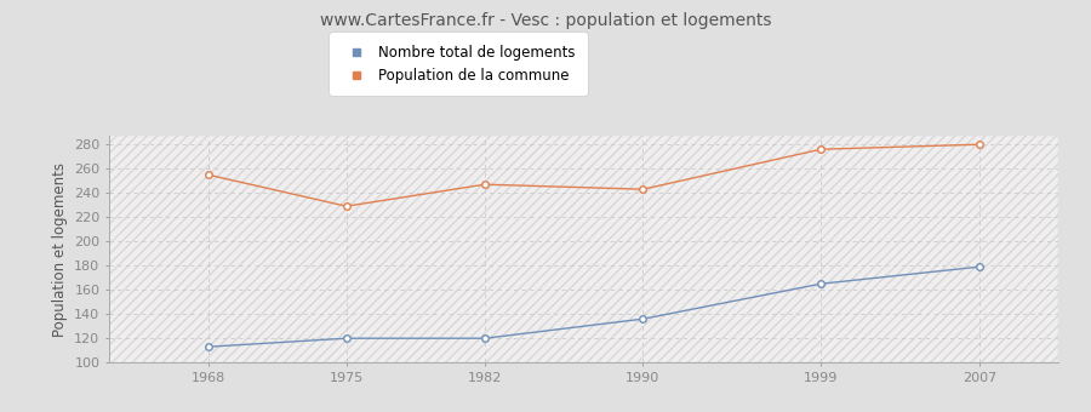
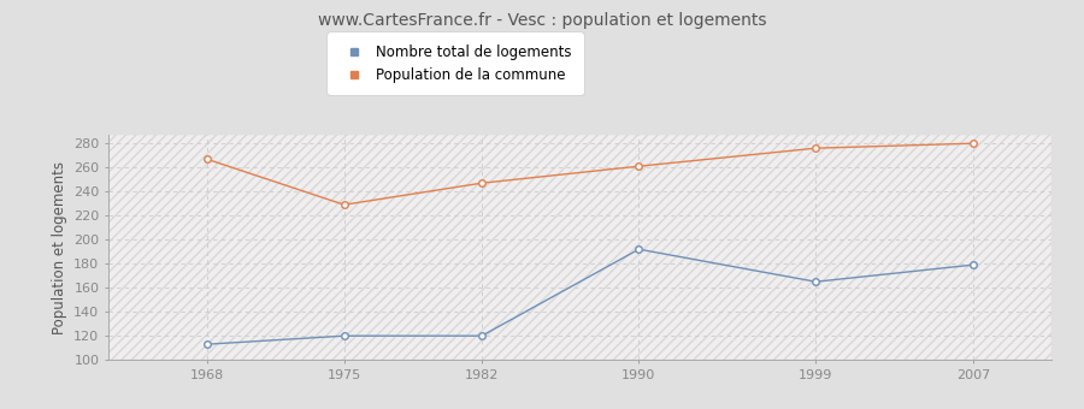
Population de la commune/1968: 255 -> 267
Nombre total de logements/1990: 136 -> 192
Population de la commune/1990: 243 -> 261
